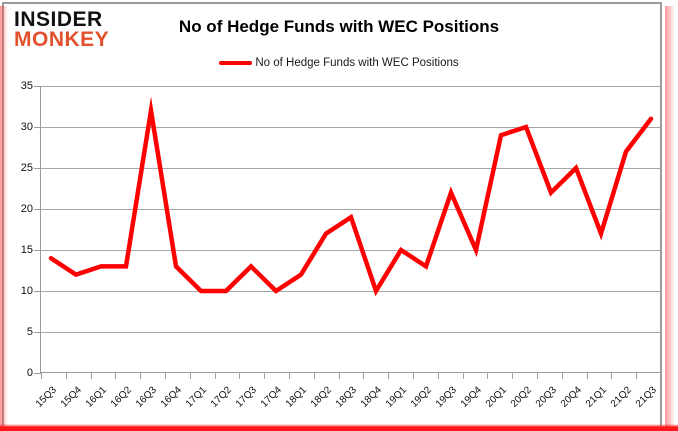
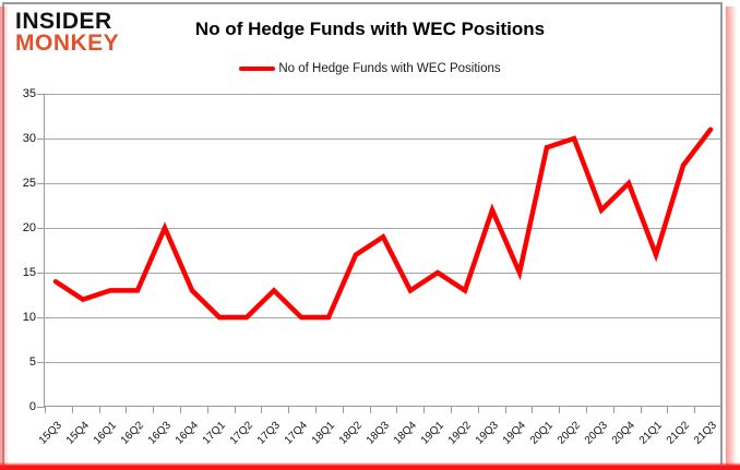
16Q3: 32 -> 20
18Q1: 12 -> 10
18Q4: 10 -> 13
